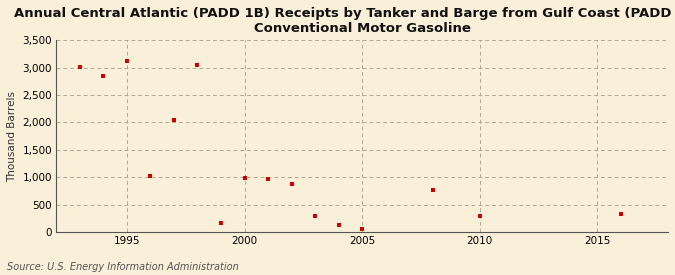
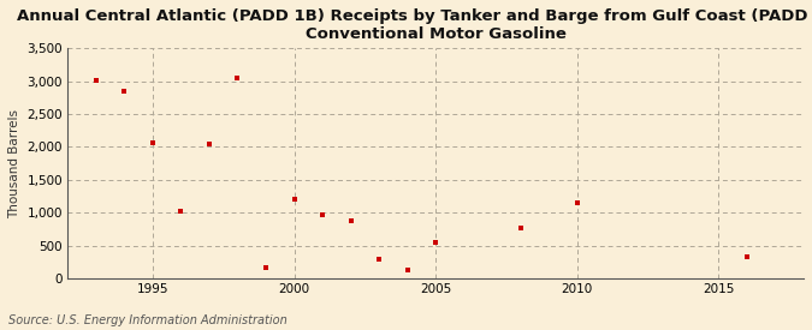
1995: 3,120 -> 2,060
2000: 980 -> 1,200
2005: 50 -> 540
2010: 280 -> 1,140
